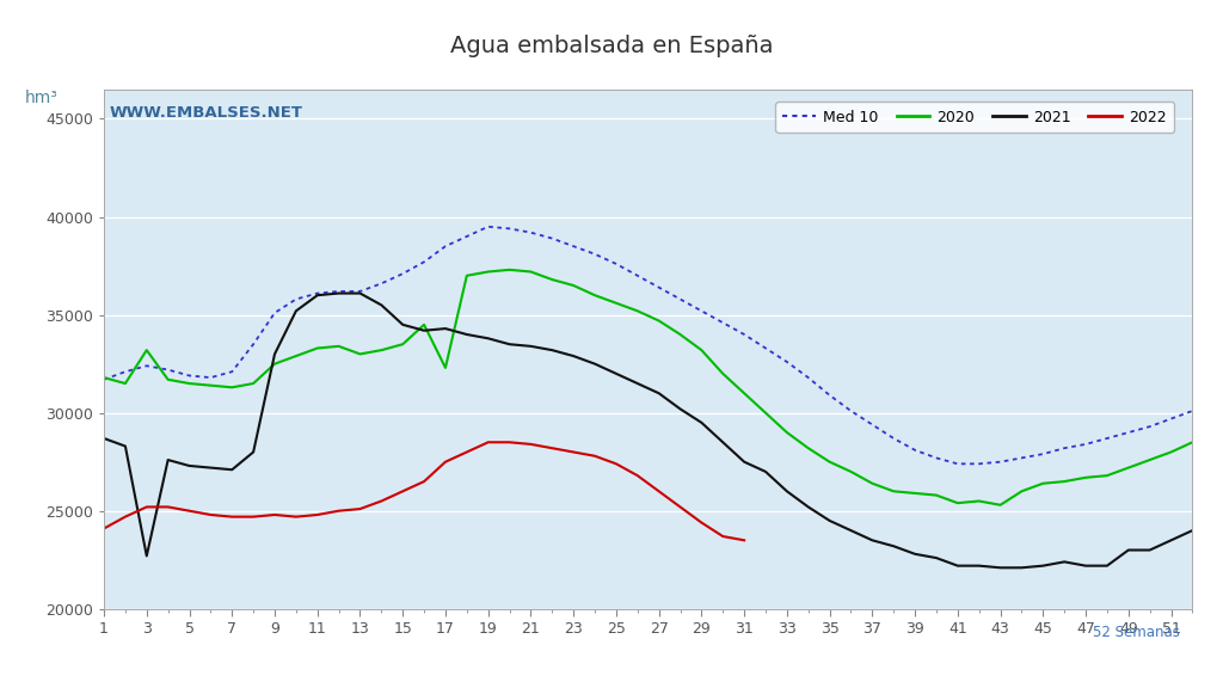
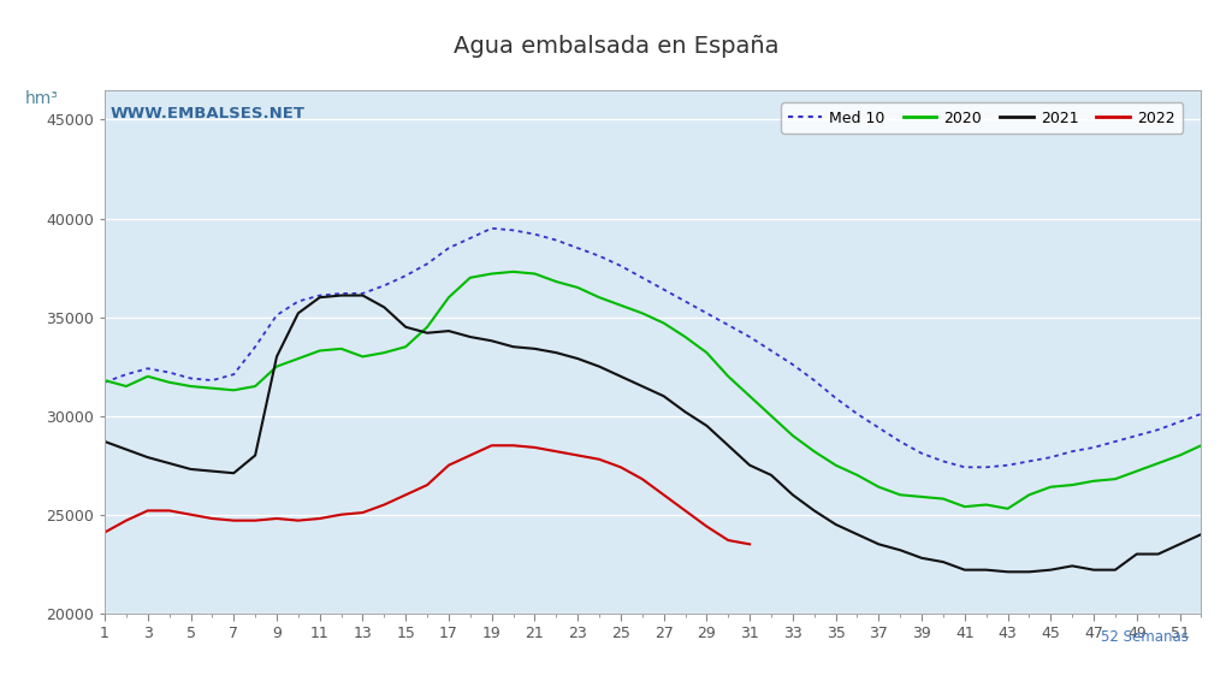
2020/3: 33200 -> 32000
2021/3: 22700 -> 27900
2020/17: 32300 -> 36000
